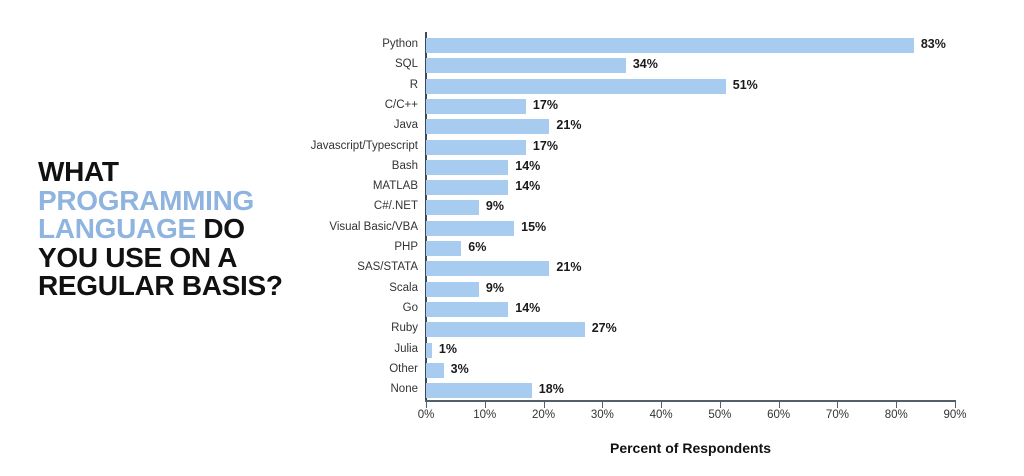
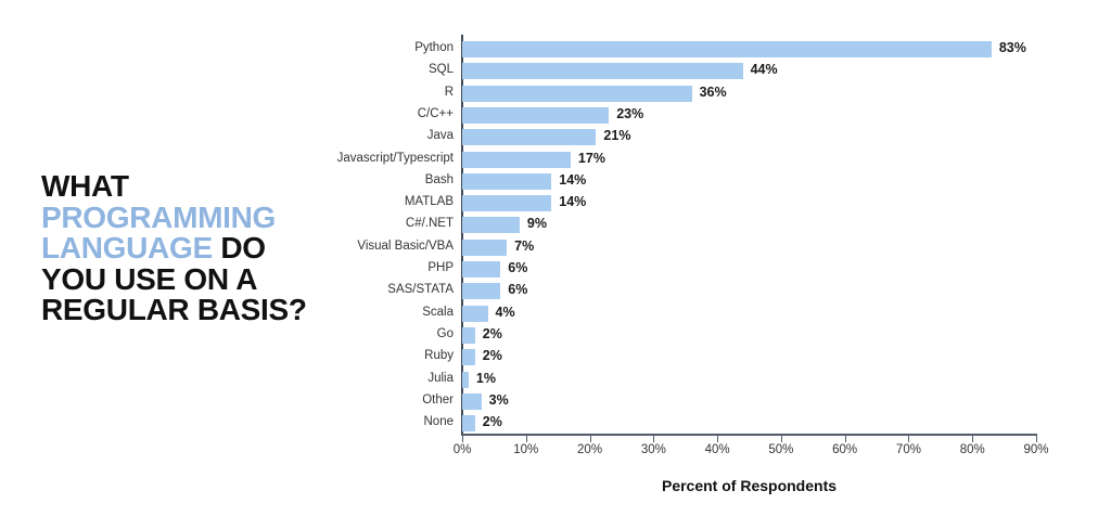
SQL: 34% -> 44%
R: 51% -> 36%
C/C++: 17% -> 23%
Visual Basic/VBA: 15% -> 7%
SAS/STATA: 21% -> 6%
Scala: 9% -> 4%
Go: 14% -> 2%
Ruby: 27% -> 2%
None: 18% -> 2%
